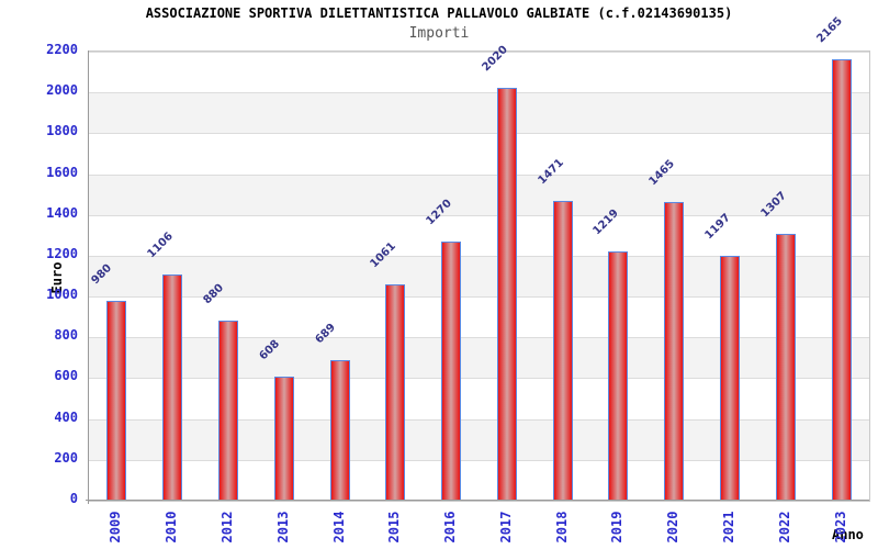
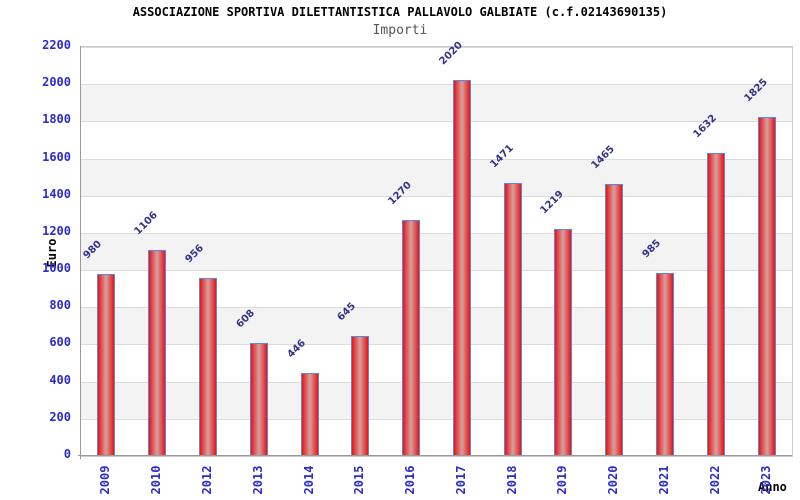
2012: 880 -> 956
2014: 689 -> 446
2015: 1061 -> 645
2021: 1197 -> 985
2022: 1307 -> 1632
2023: 2165 -> 1825
